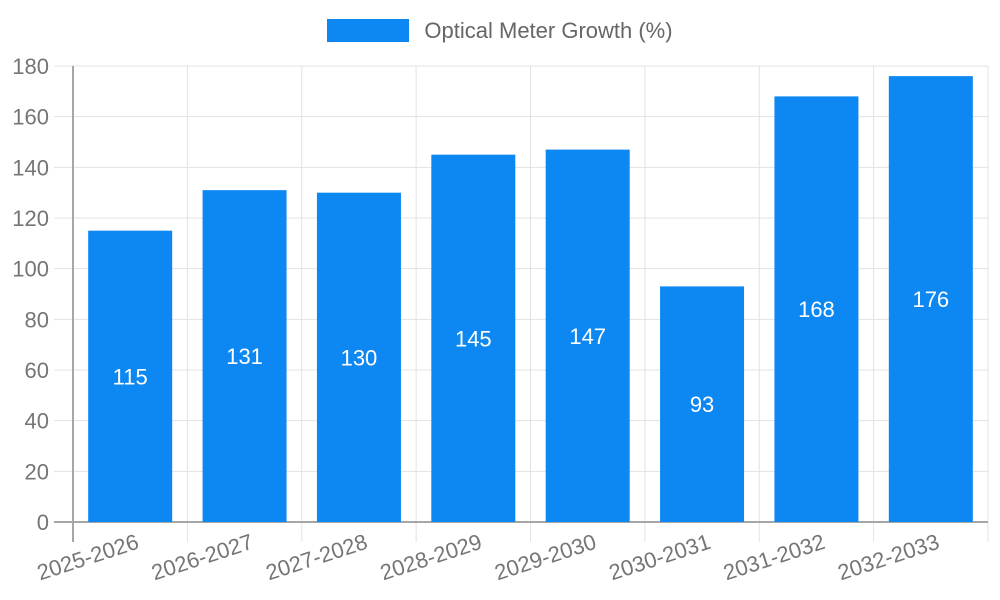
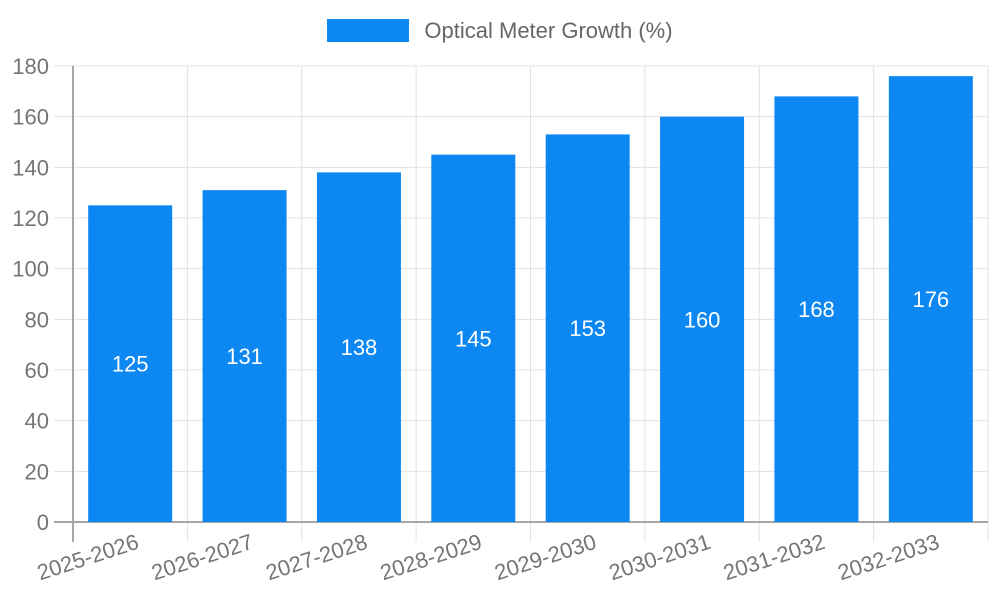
2025-2026: 115 -> 125
2027-2028: 130 -> 138
2029-2030: 147 -> 153
2030-2031: 93 -> 160
